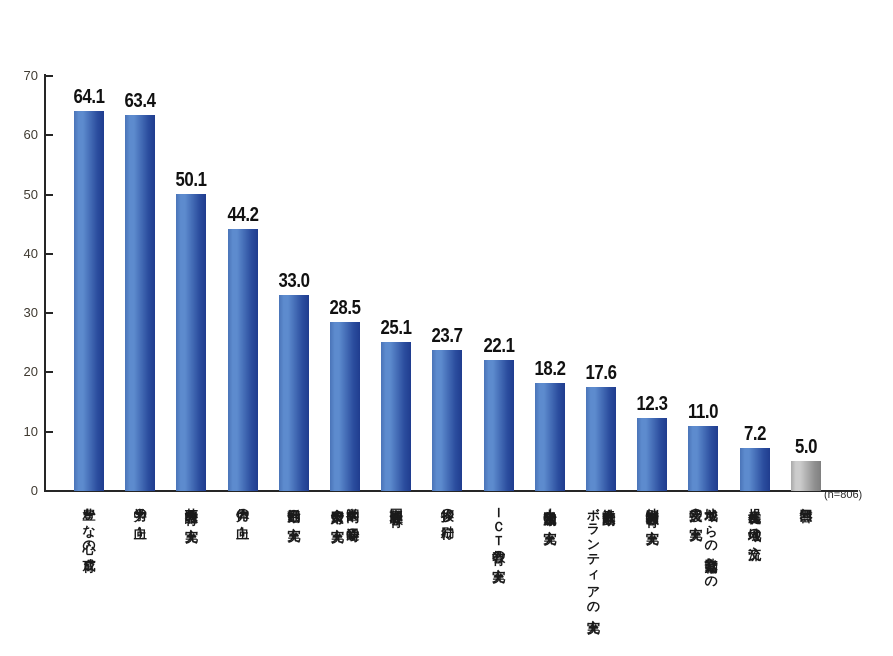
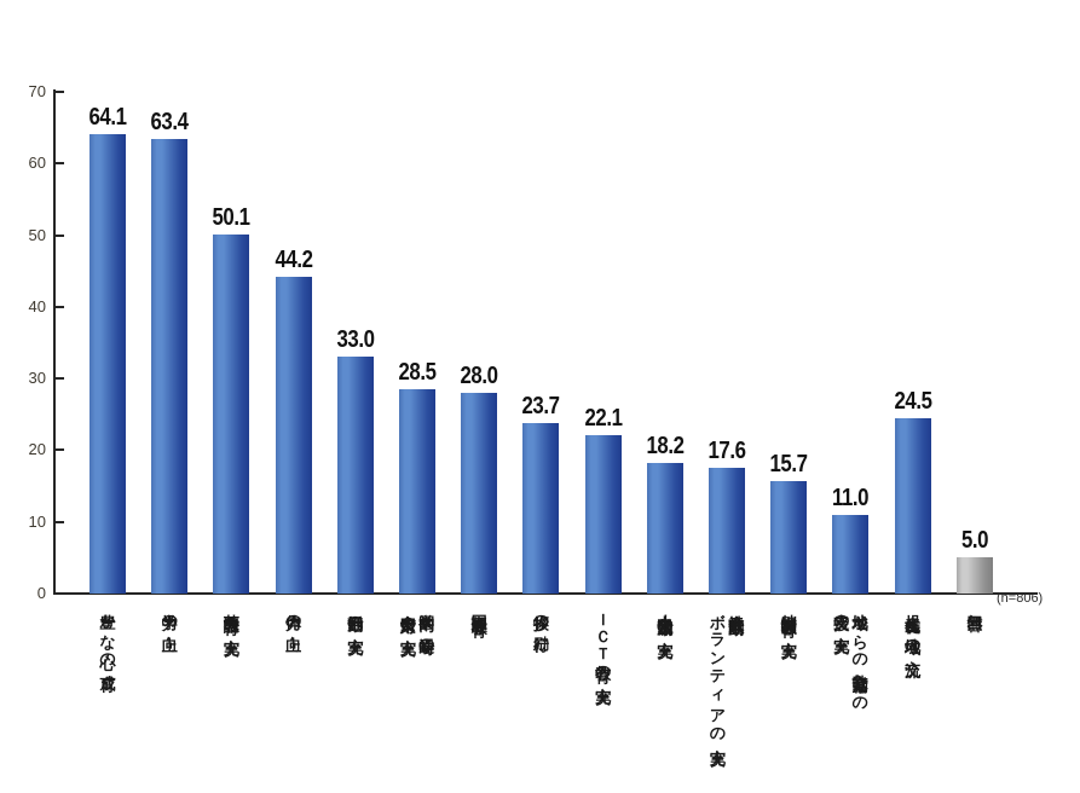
国際理解教育: 25.1 -> 28.0
特別支援教育の充実: 12.3 -> 15.7
児童生徒と地域の交流: 7.2 -> 24.5
